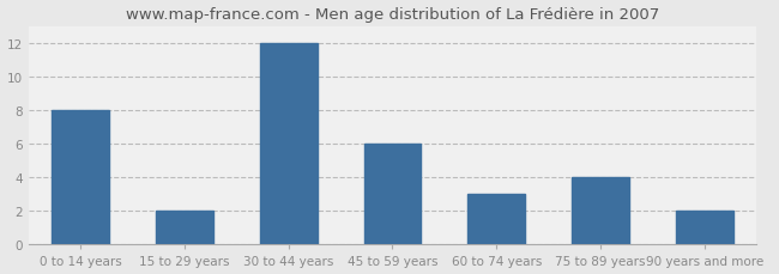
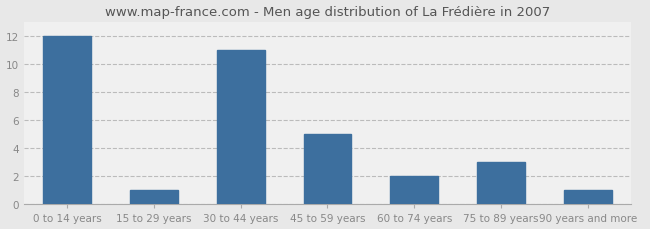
0 to 14 years: 8 -> 12
15 to 29 years: 2 -> 1
30 to 44 years: 12 -> 11
45 to 59 years: 6 -> 5
60 to 74 years: 3 -> 2
75 to 89 years: 4 -> 3
90 years and more: 2 -> 1
